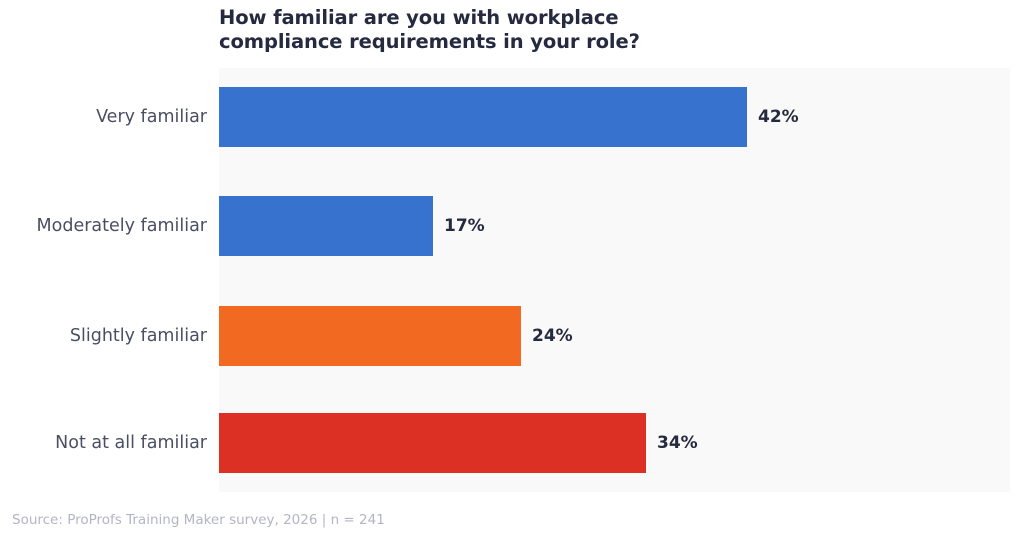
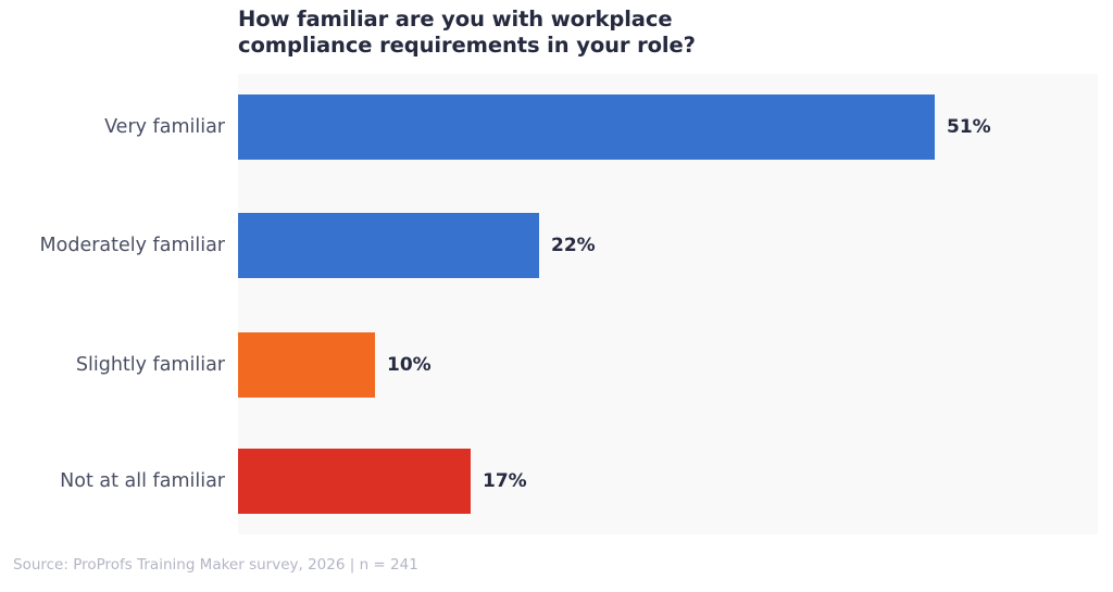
Very familiar: 42% -> 51%
Moderately familiar: 17% -> 22%
Slightly familiar: 24% -> 10%
Not at all familiar: 34% -> 17%
